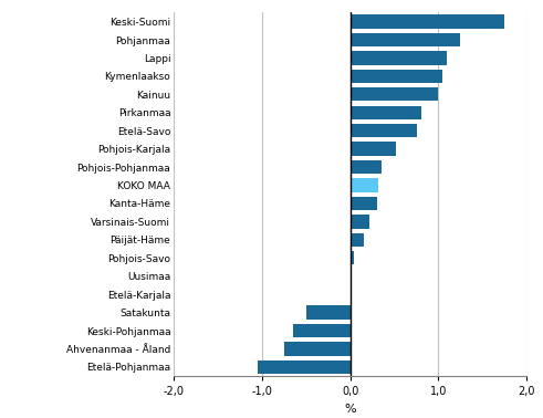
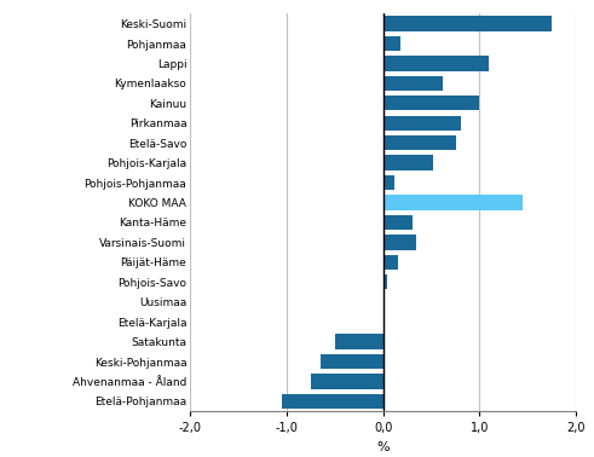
Pohjanmaa: 1,25 -> 0,18
Kymenlaakso: 1,05 -> 0,62
Pohjois-Pohjanmaa: 0,35 -> 0,12
KOKO MAA: 0,32 -> 1,44
Varsinais-Suomi: 0,22 -> 0,34
